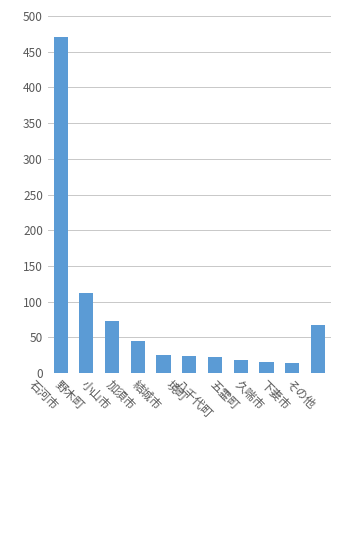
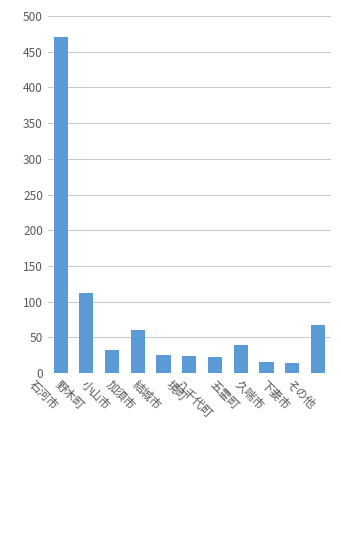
小山市: 73 -> 32
加須市: 45 -> 60
五霊町: 19 -> 40
